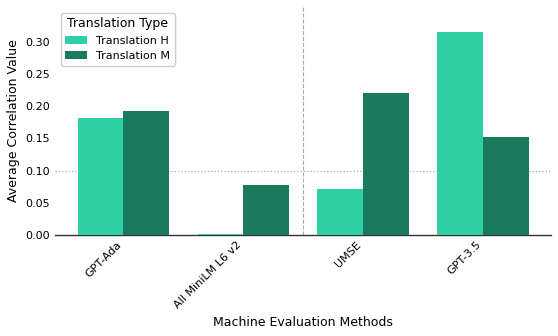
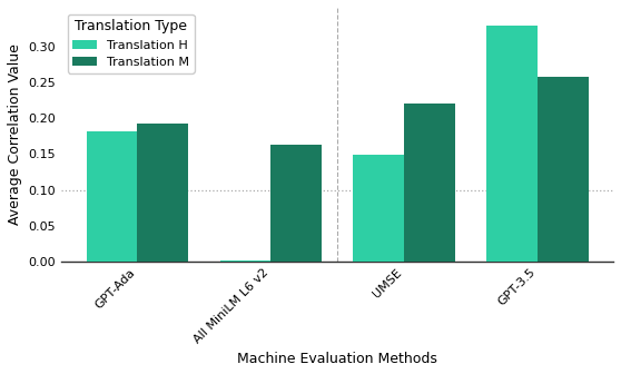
Translation M/All MiniLM L6 v2: 0.078 -> 0.163
Translation H/UMSE: 0.072 -> 0.149
Translation H/GPT-3.5: 0.316 -> 0.330
Translation M/GPT-3.5: 0.152 -> 0.258
